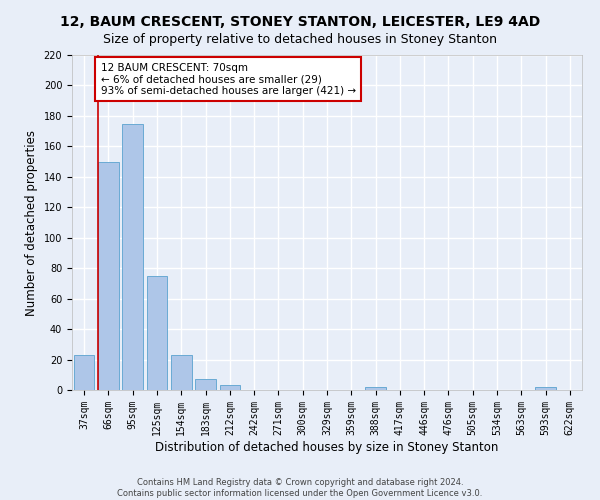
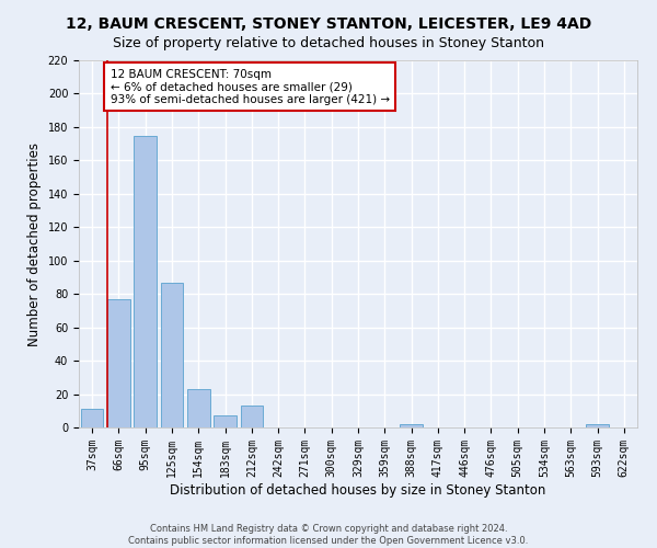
37sqm: 23 -> 11
66sqm: 150 -> 77
125sqm: 75 -> 87
212sqm: 3 -> 13
